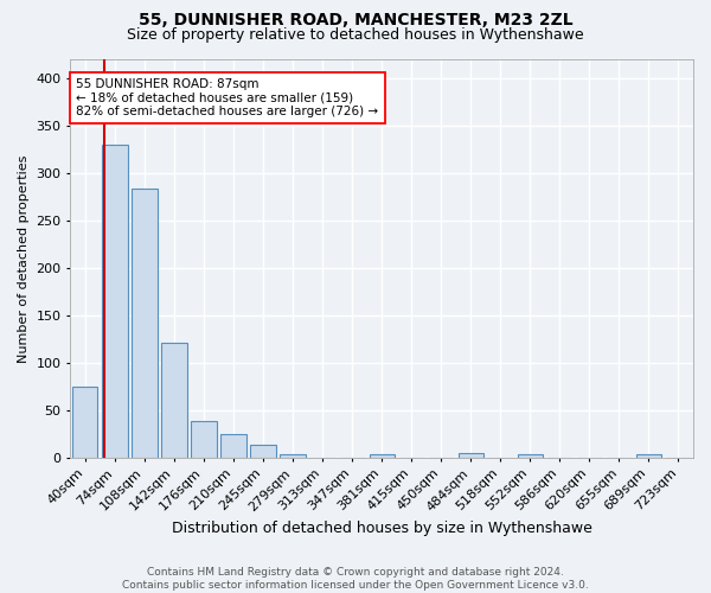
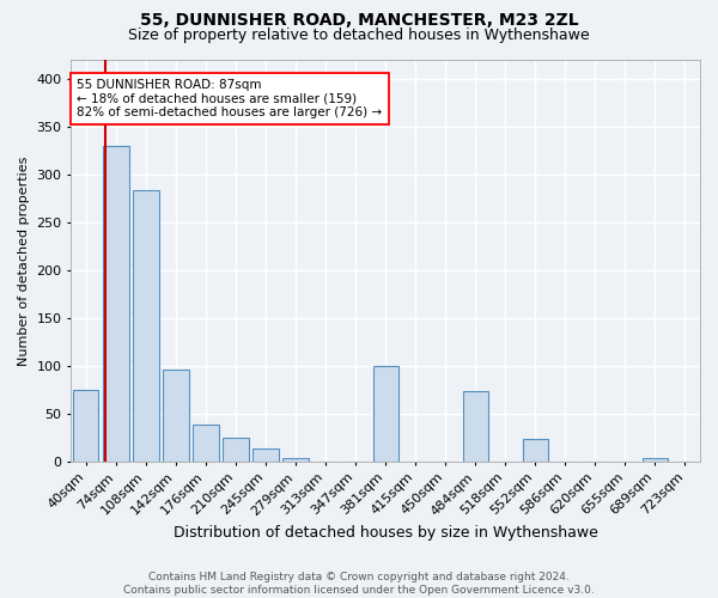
142sqm: 121 -> 96
381sqm: 4 -> 100
484sqm: 5 -> 74
552sqm: 4 -> 24
